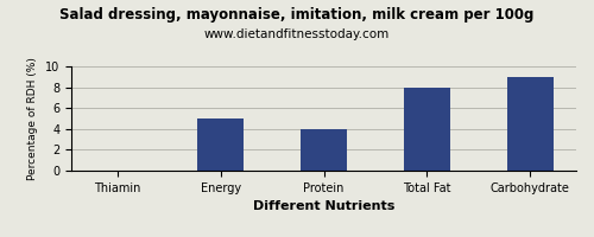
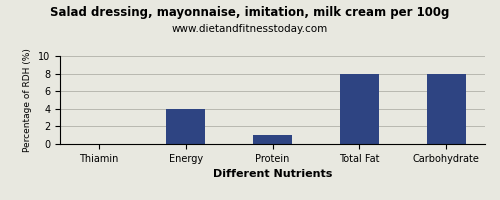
Energy: 5 -> 4
Protein: 4 -> 1
Carbohydrate: 9 -> 8
